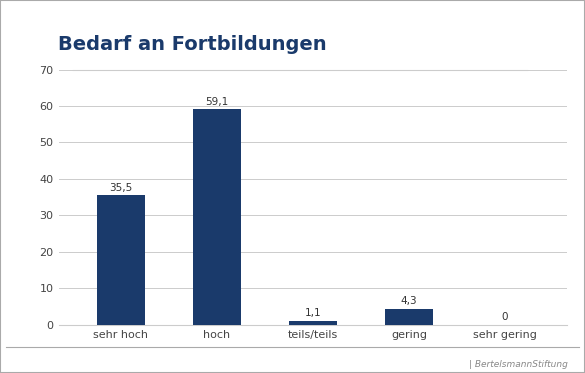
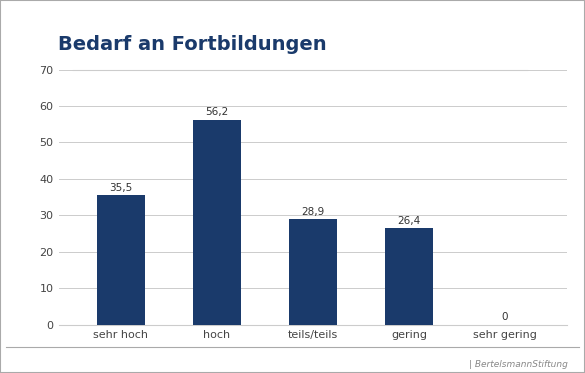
hoch: 59,1 -> 56,2
teils/teils: 1,1 -> 28,9
gering: 4,3 -> 26,4
